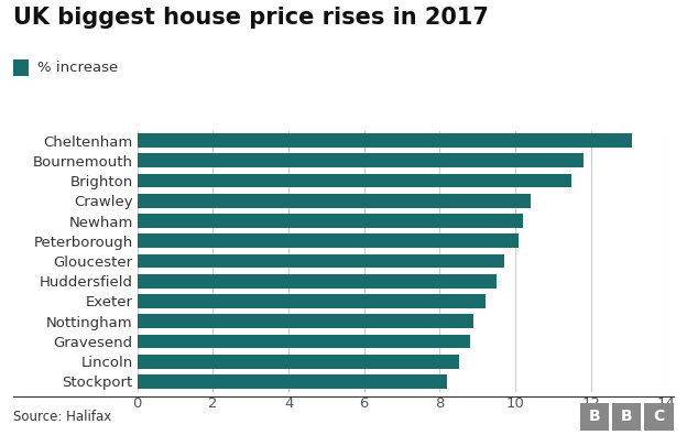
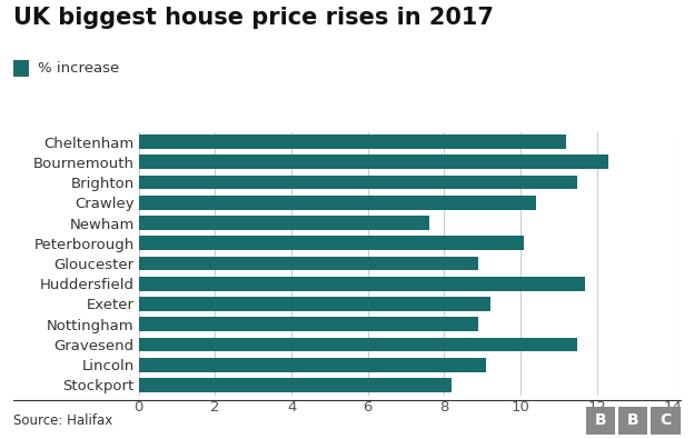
Cheltenham: 13.1 -> 11.2
Bournemouth: 11.8 -> 12.3
Newham: 10.2 -> 7.6
Gloucester: 9.7 -> 8.9
Huddersfield: 9.5 -> 11.7
Gravesend: 8.8 -> 11.5
Lincoln: 8.5 -> 9.1
